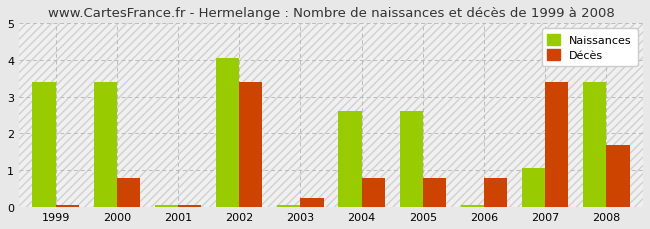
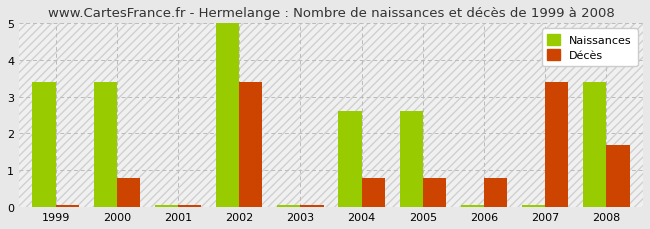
Naissances/2002: 4.05 -> 5.00
Décès/2003: 0.25 -> 0.05
Naissances/2007: 1.05 -> 0.05
